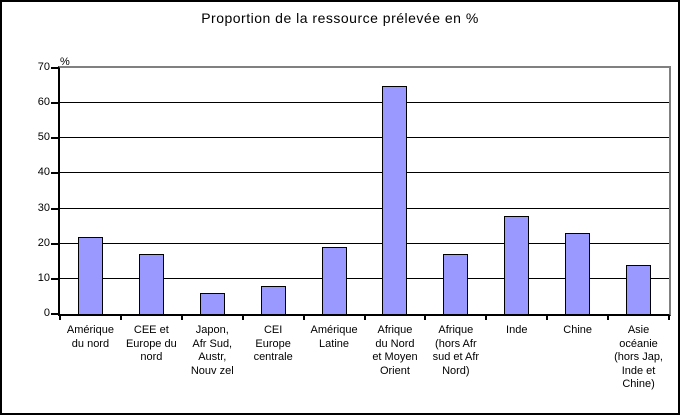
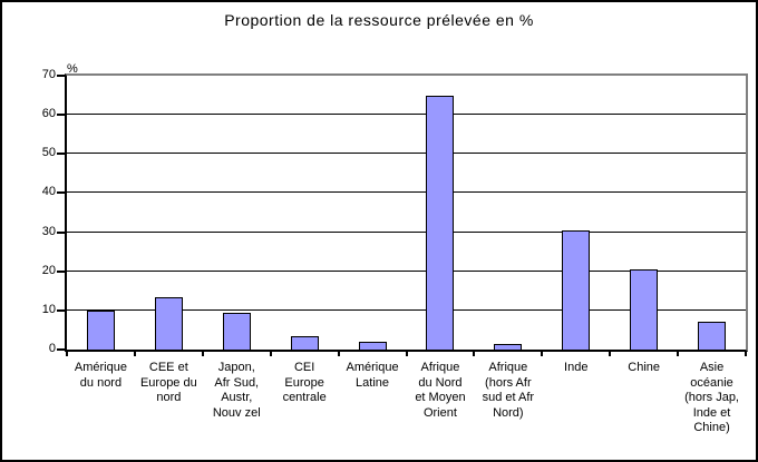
Amérique du nord: 22 -> 10
CEE et Europe du nord: 17 -> 14
Japon, Afr Sud, Austr, Nouv zel: 6 -> 10
CEI Europe centrale: 8 -> 4
Amérique Latine: 19 -> 2
Afrique (hors Afr sud et Afr Nord): 17 -> 2
Inde: 28 -> 30
Chine: 23 -> 20
Asie océanie (hors Jap, Inde et Chine): 14 -> 7
